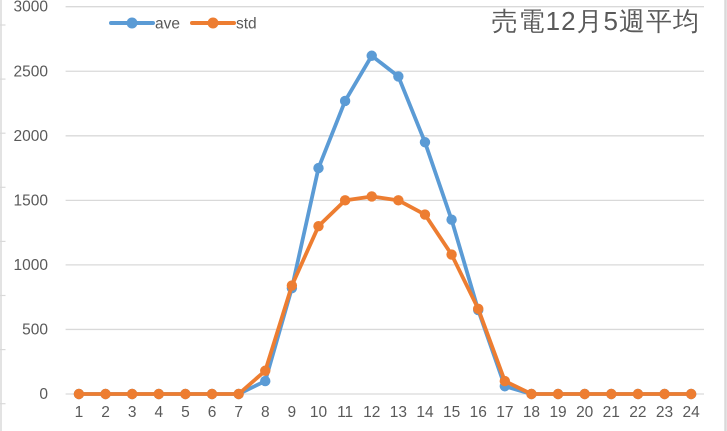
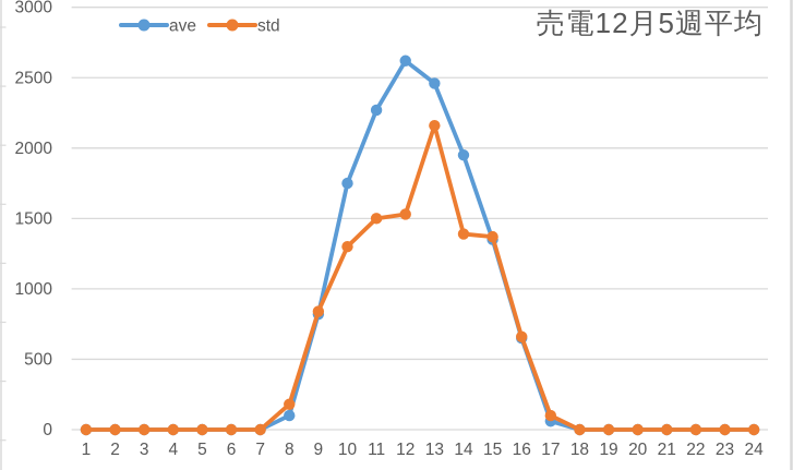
std/13: 1500 -> 2160
std/15: 1080 -> 1370
